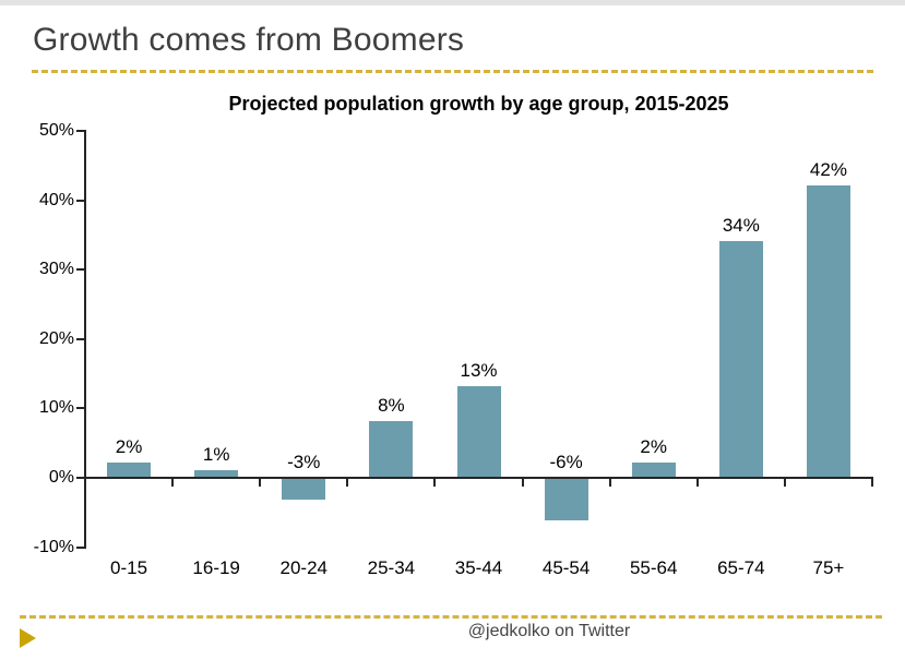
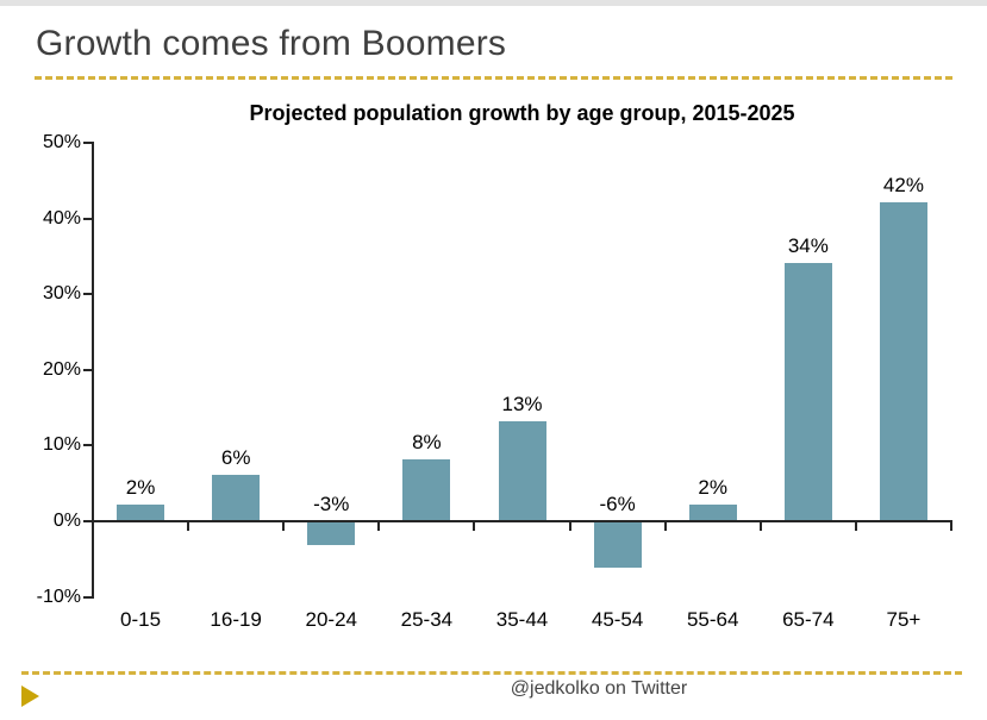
16-19: 1% -> 6%
